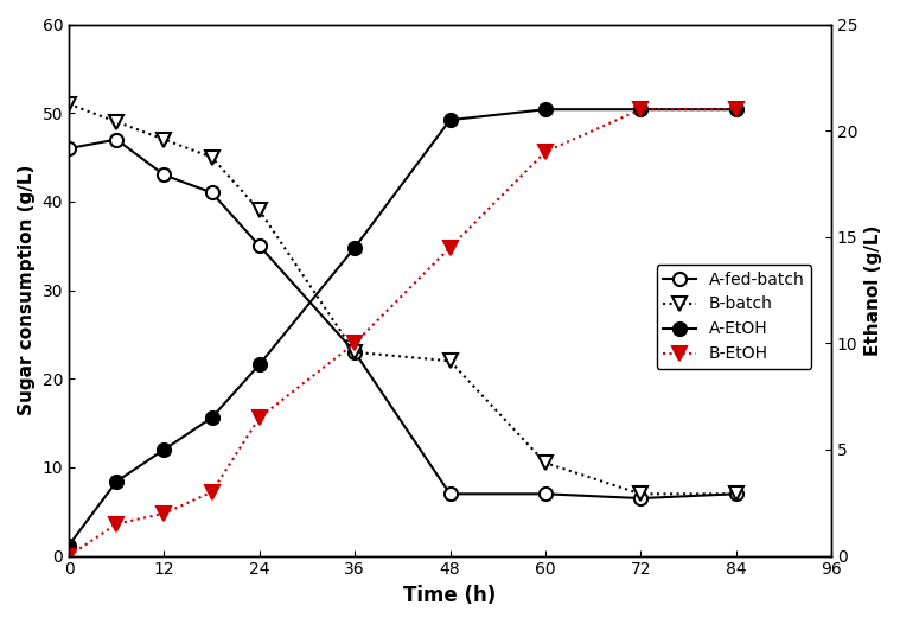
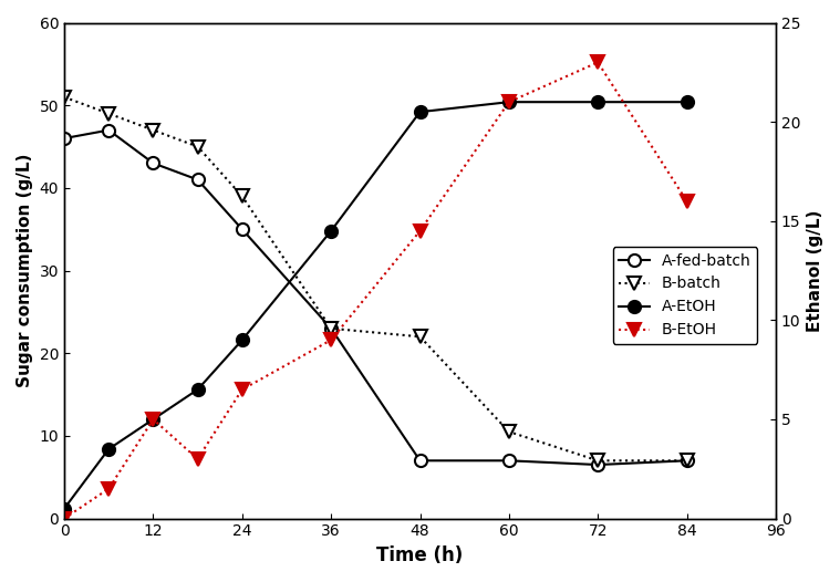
B-EtOH/12: 2.0 -> 5.0
B-EtOH/36: 10.0 -> 9.0
B-EtOH/60: 19.0 -> 21.0
B-EtOH/72: 21.0 -> 23.0
B-EtOH/84: 21.0 -> 16.0
